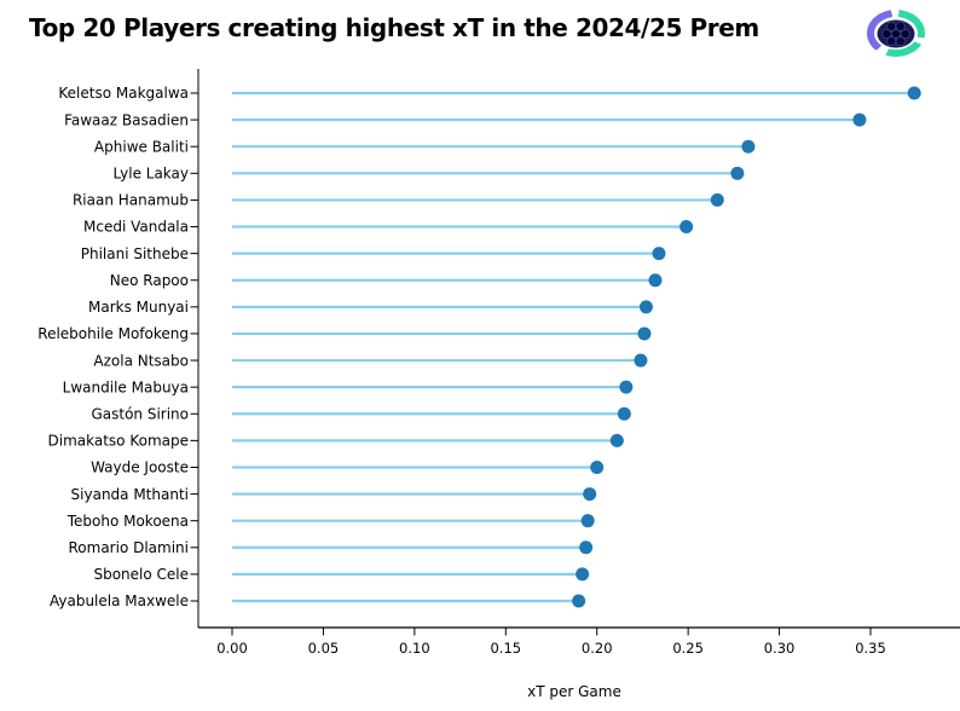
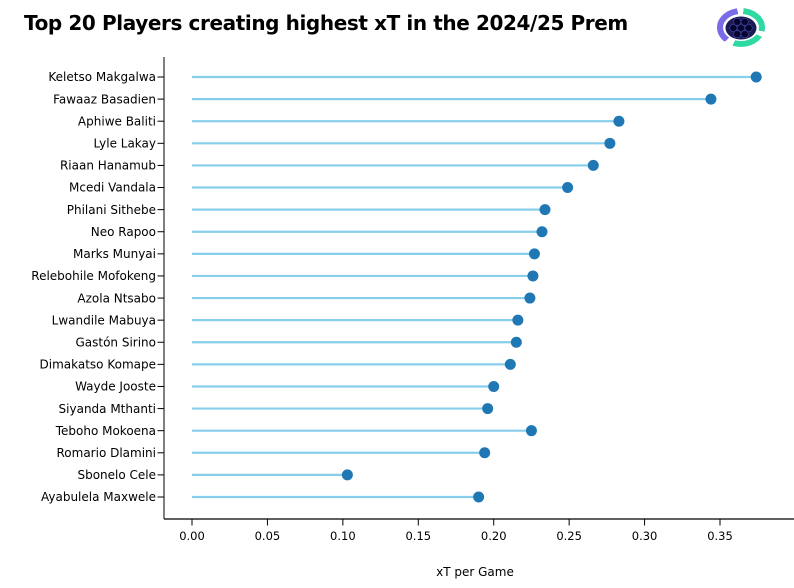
Teboho Mokoena: 0.195 -> 0.225
Sbonelo Cele: 0.192 -> 0.103
